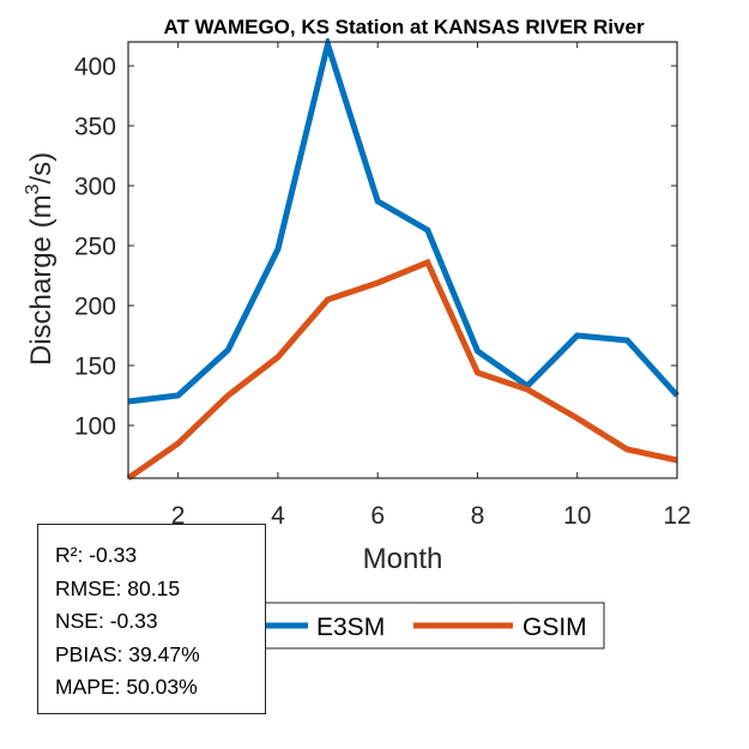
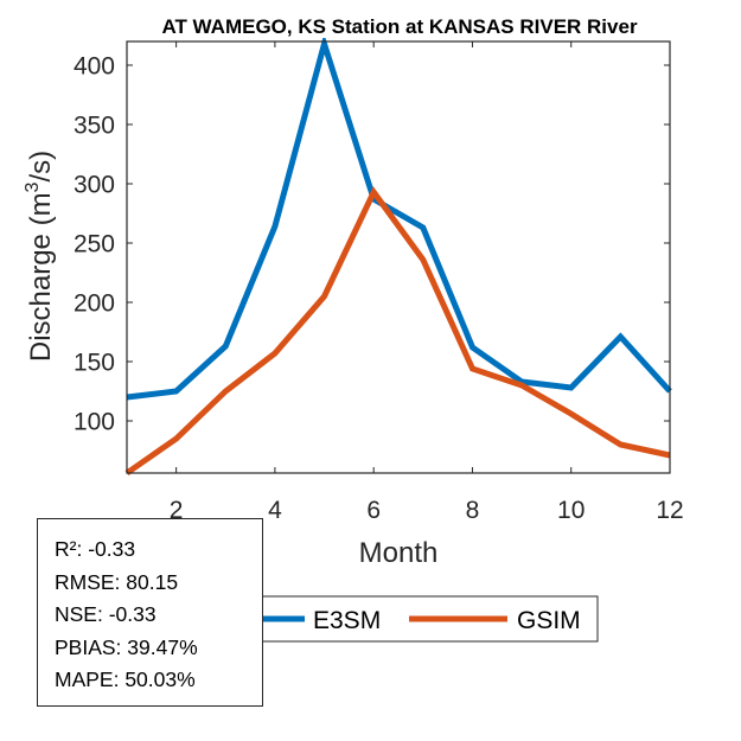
E3SM/4: 247 -> 264
GSIM/6: 219 -> 293
E3SM/10: 175 -> 128
